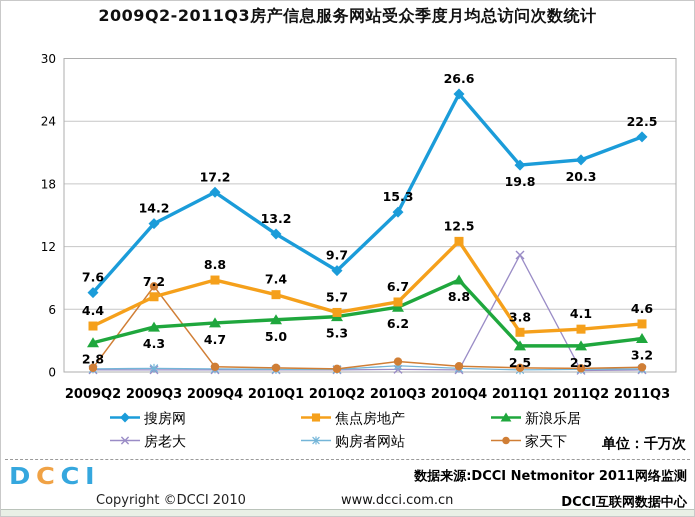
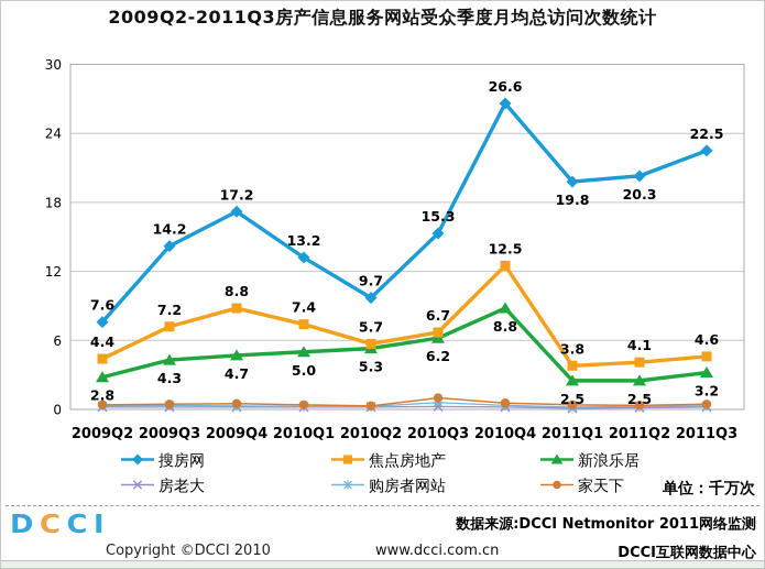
家天下/2009Q3: 8.2 -> 0.5
房老大/2011Q1: 11.2 -> 0.1
